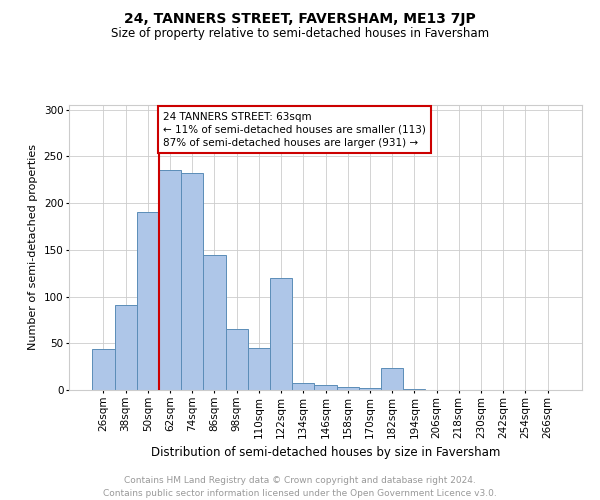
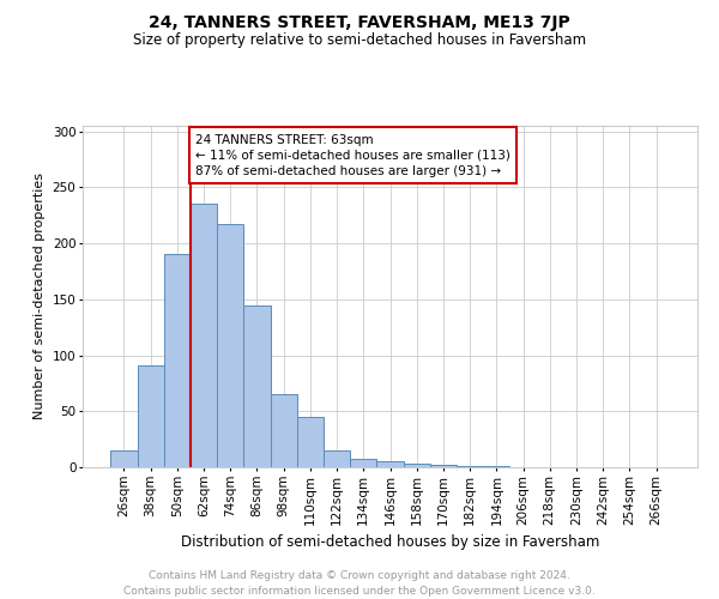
26sqm: 44 -> 15
74sqm: 232 -> 217
122sqm: 120 -> 15
182sqm: 24 -> 1
